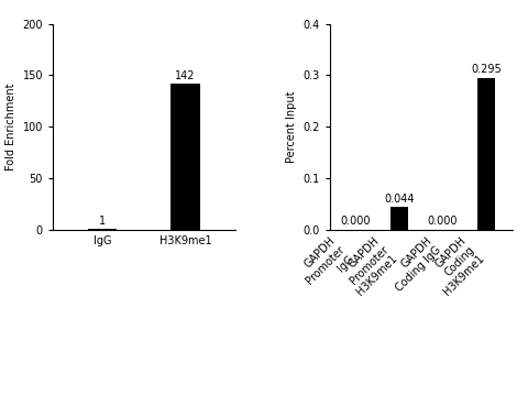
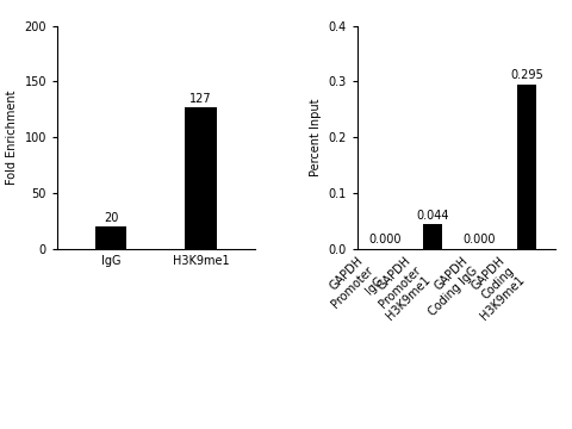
IgG: 1 -> 20
H3K9me1: 142 -> 127
